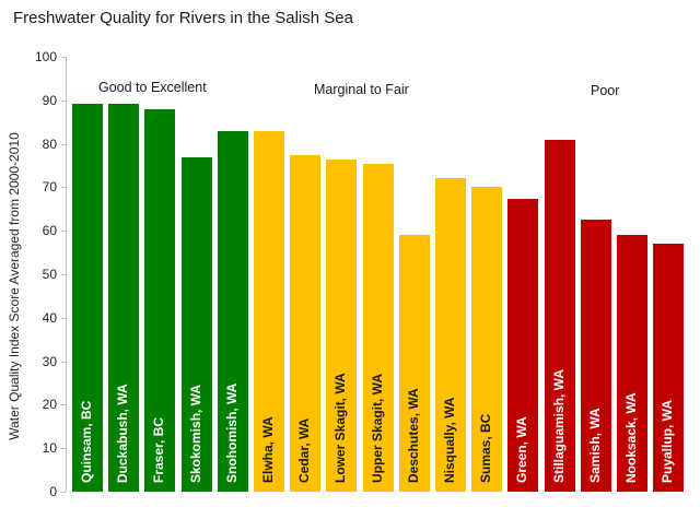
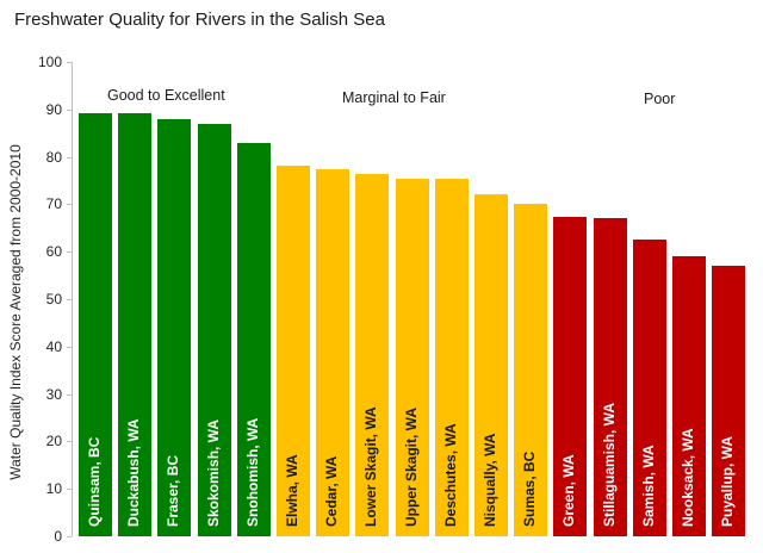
Skokomish, WA: 77 -> 87
Elwha, WA: 83 -> 78
Deschutes, WA: 59 -> 75
Stillaguamish, WA: 81 -> 67
